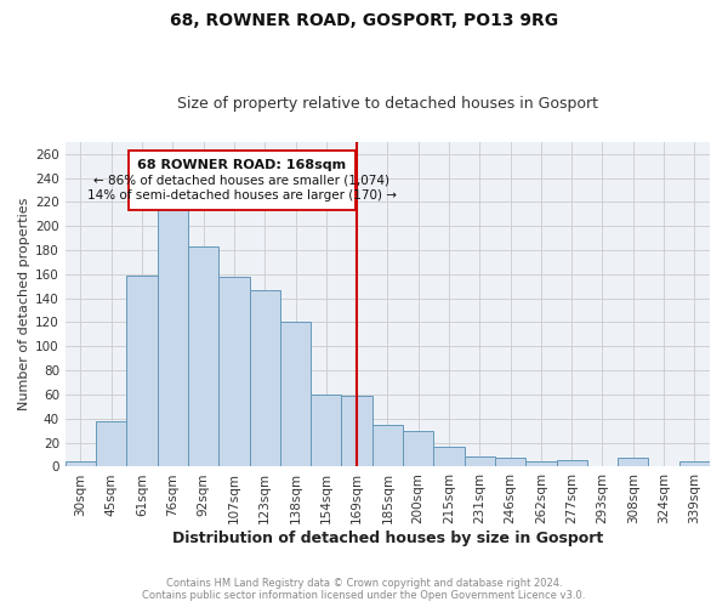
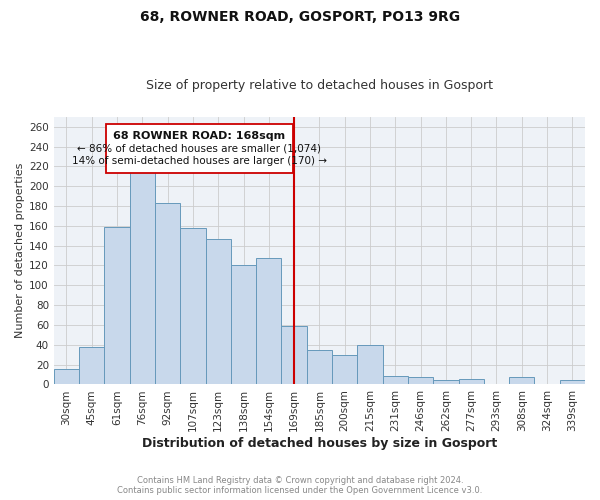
30sqm: 5 -> 16
154sqm: 60 -> 128
215sqm: 17 -> 40
